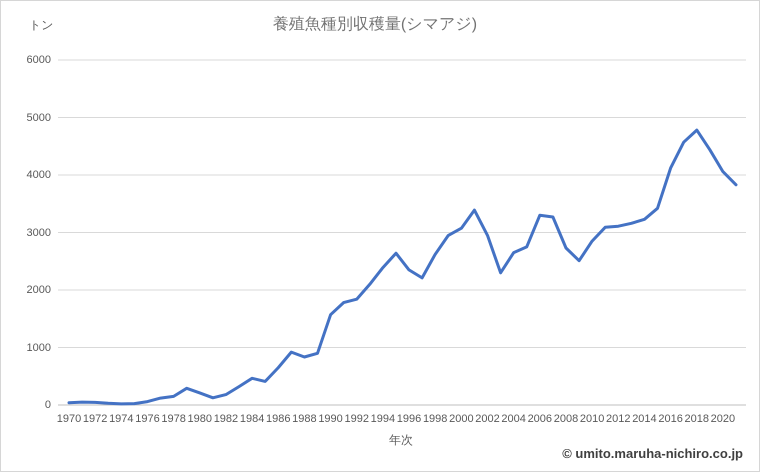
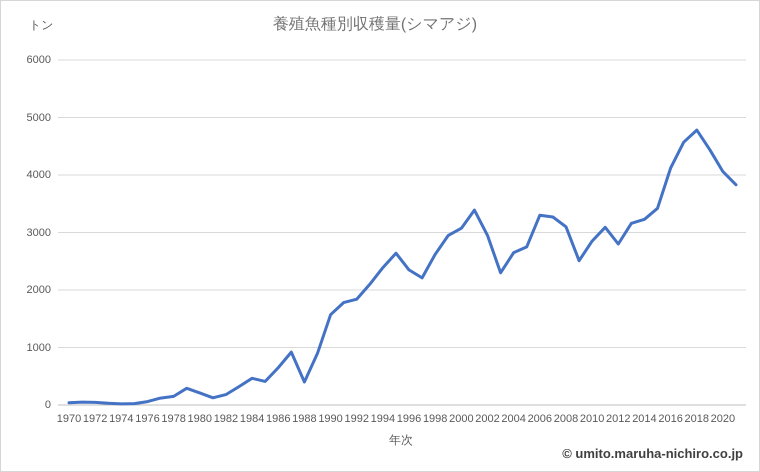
1988: 800 -> 400
2008: 2700 -> 3100
2012: 3100 -> 2800
